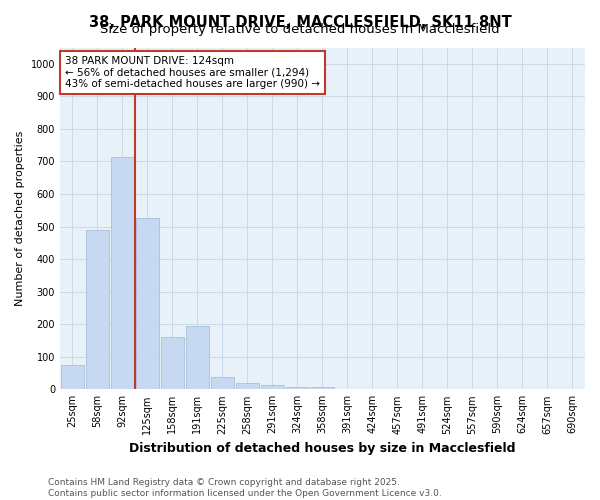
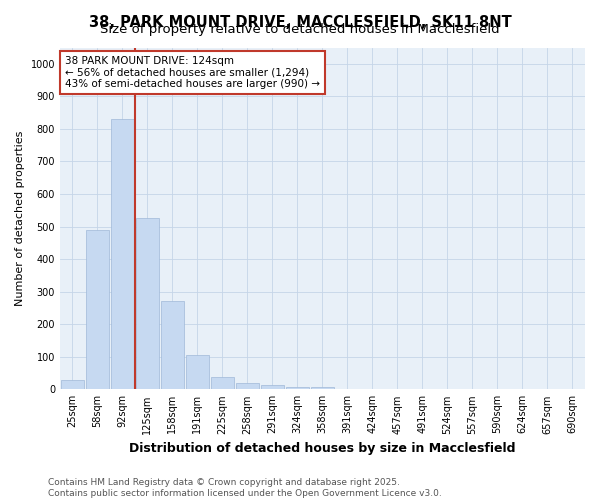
25sqm: 75 -> 28
92sqm: 715 -> 830
158sqm: 160 -> 270
191sqm: 195 -> 105
